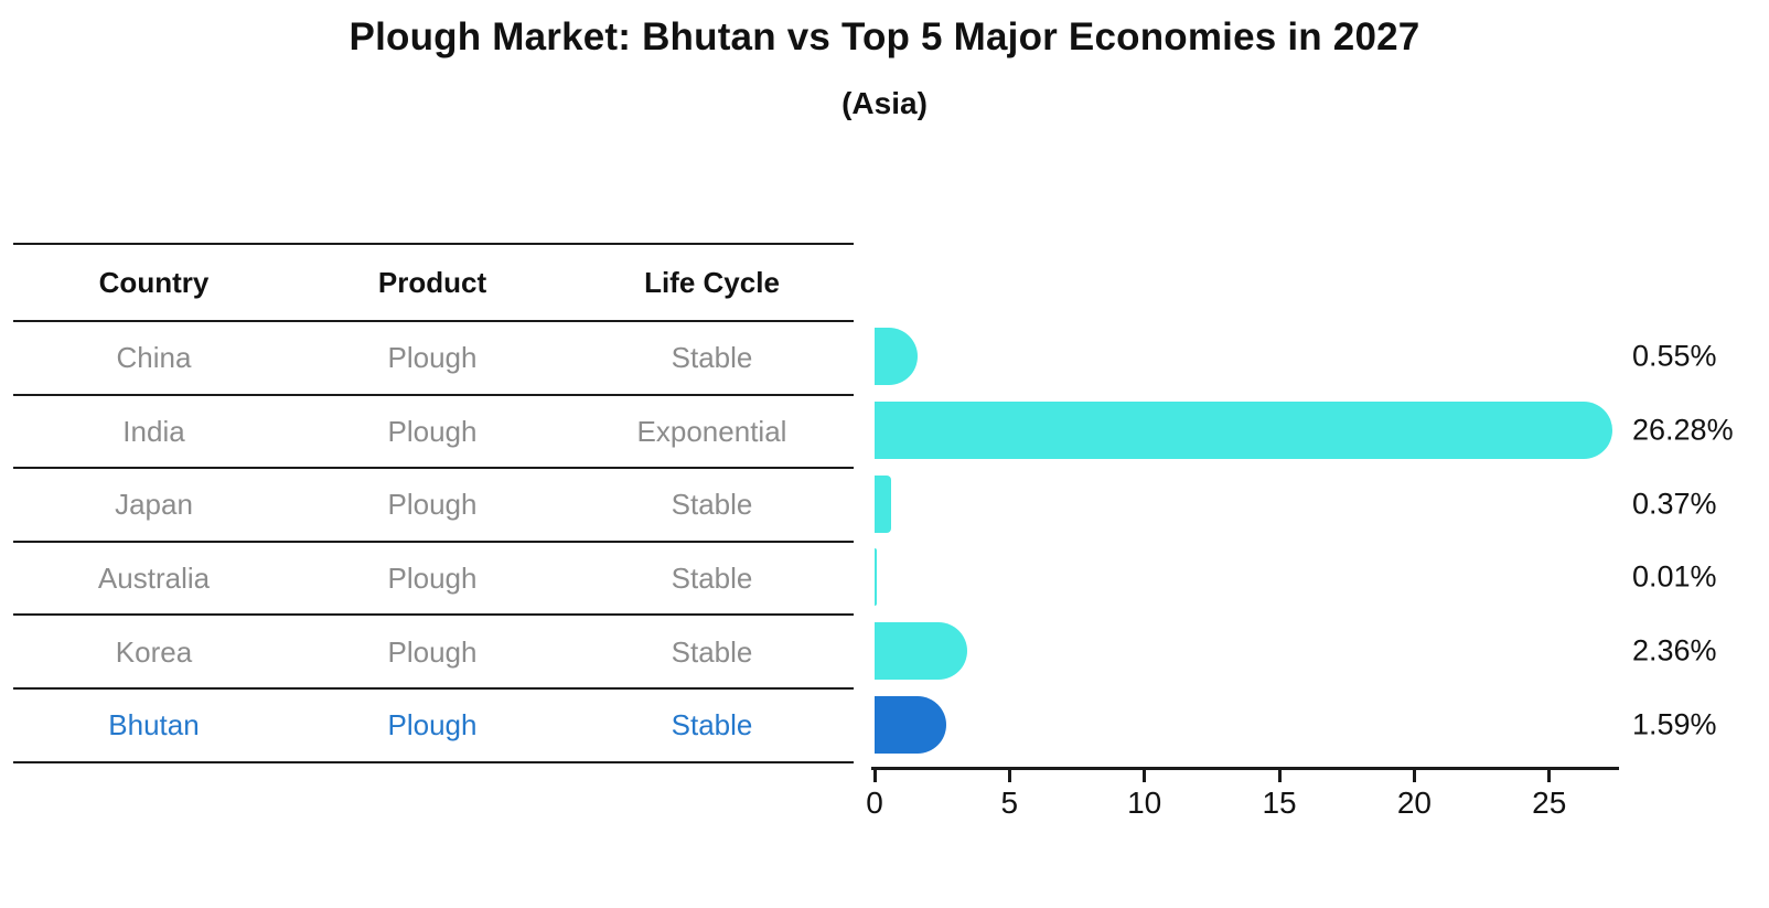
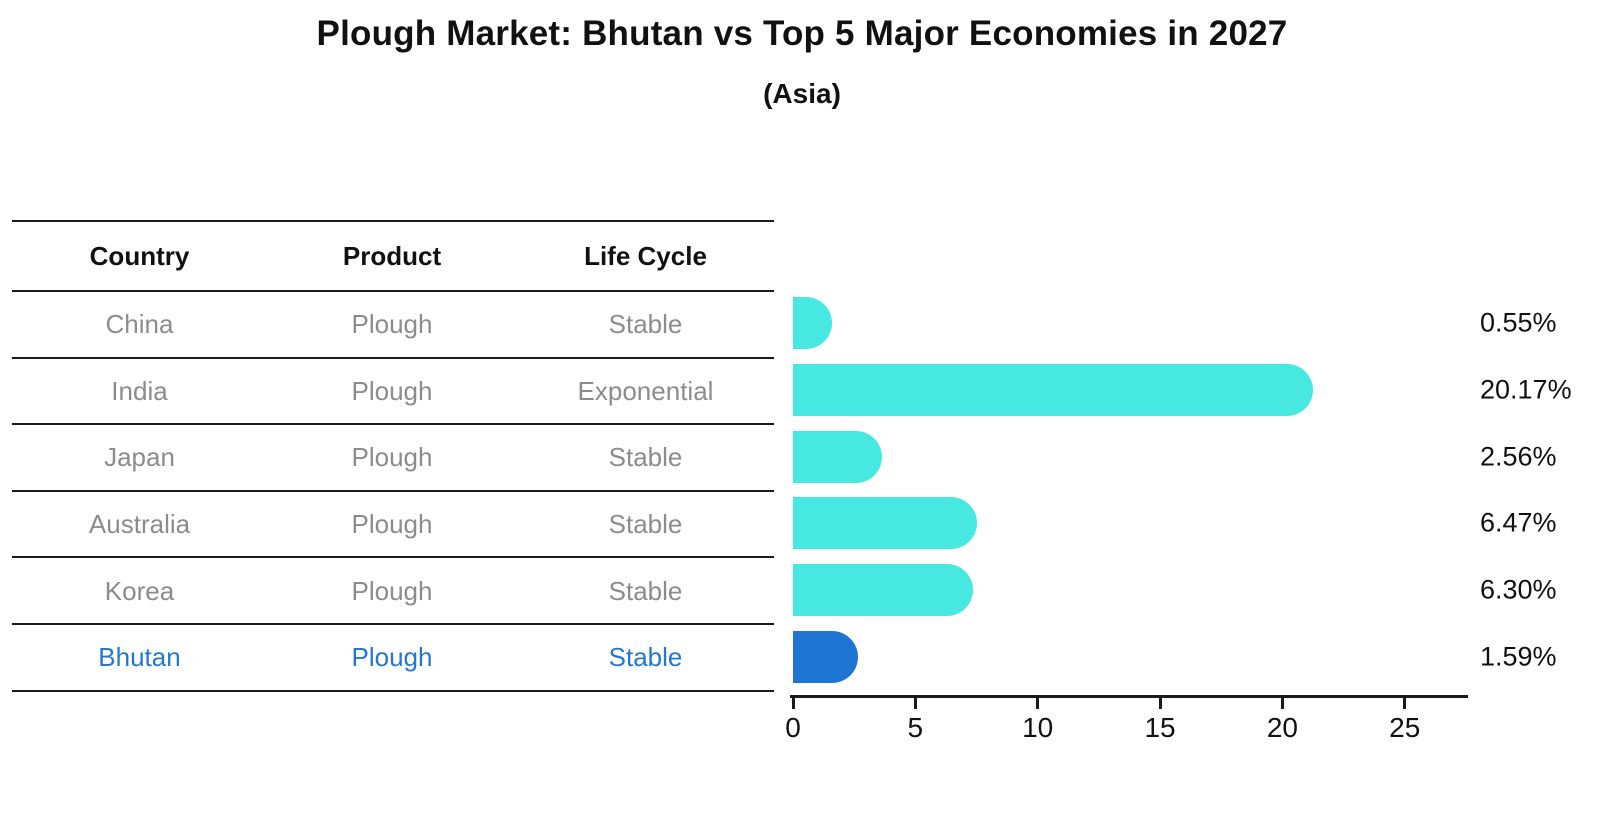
India: 26.28% -> 20.17%
Japan: 0.37% -> 2.56%
Australia: 0.01% -> 6.47%
Korea: 2.36% -> 6.30%
